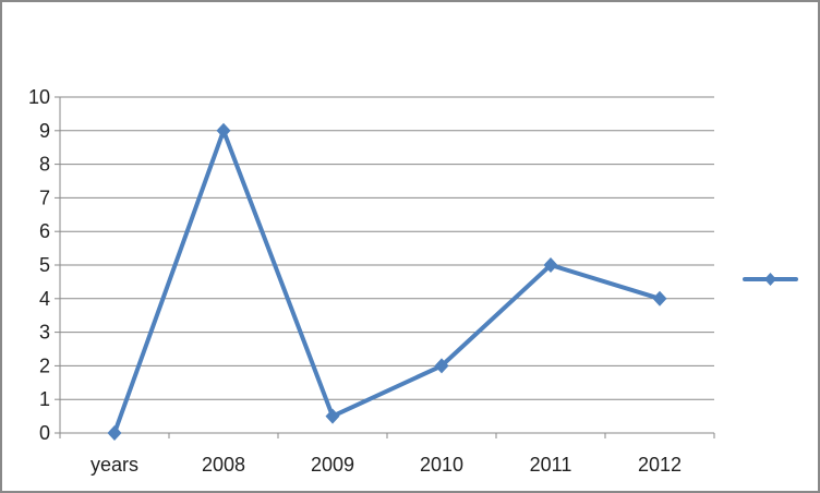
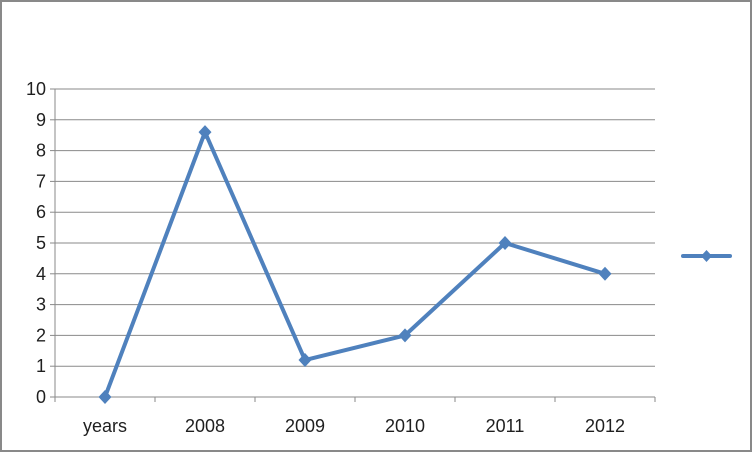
2008: 9.0 -> 8.6
2009: 0.5 -> 1.2
